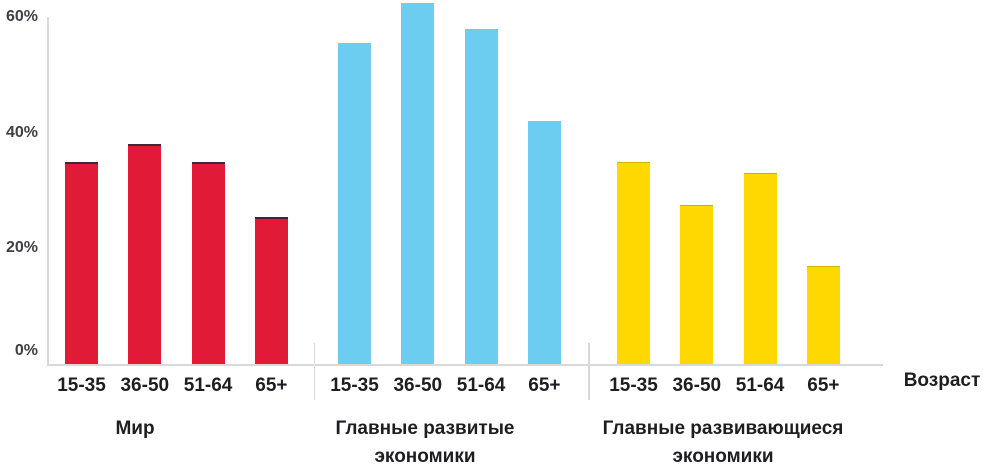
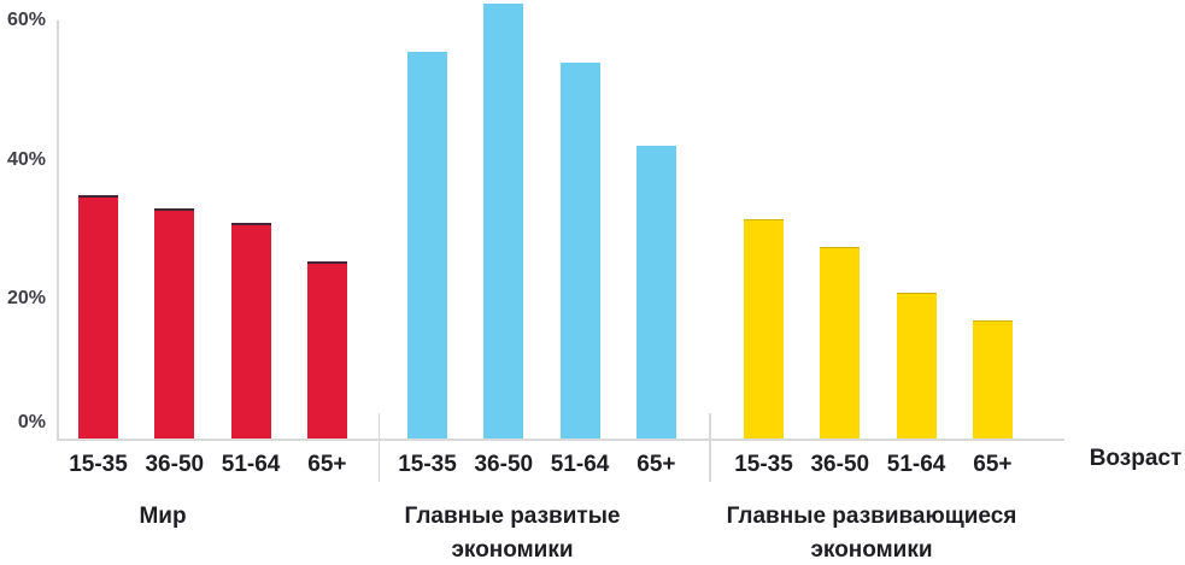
Главные развивающиеся экономики/15-35: 35% -> 32%
Мир/36-50: 38% -> 33%
Мир/51-64: 35% -> 31%
Главные развитые экономики/51-64: 58% -> 54%
Главные развивающиеся экономики/51-64: 33% -> 21%
